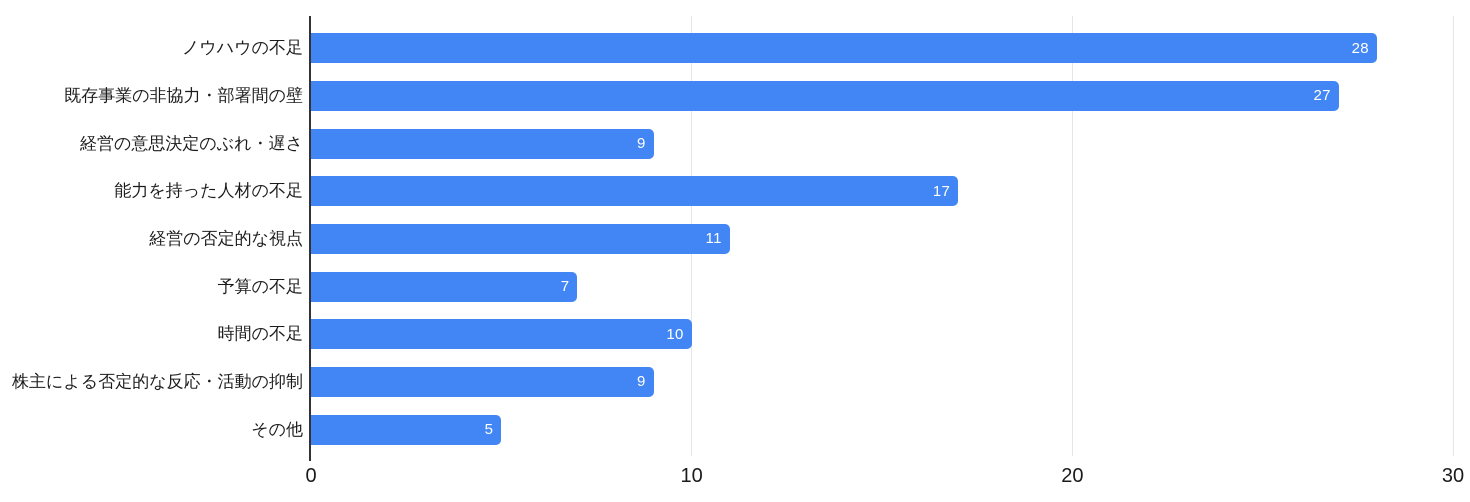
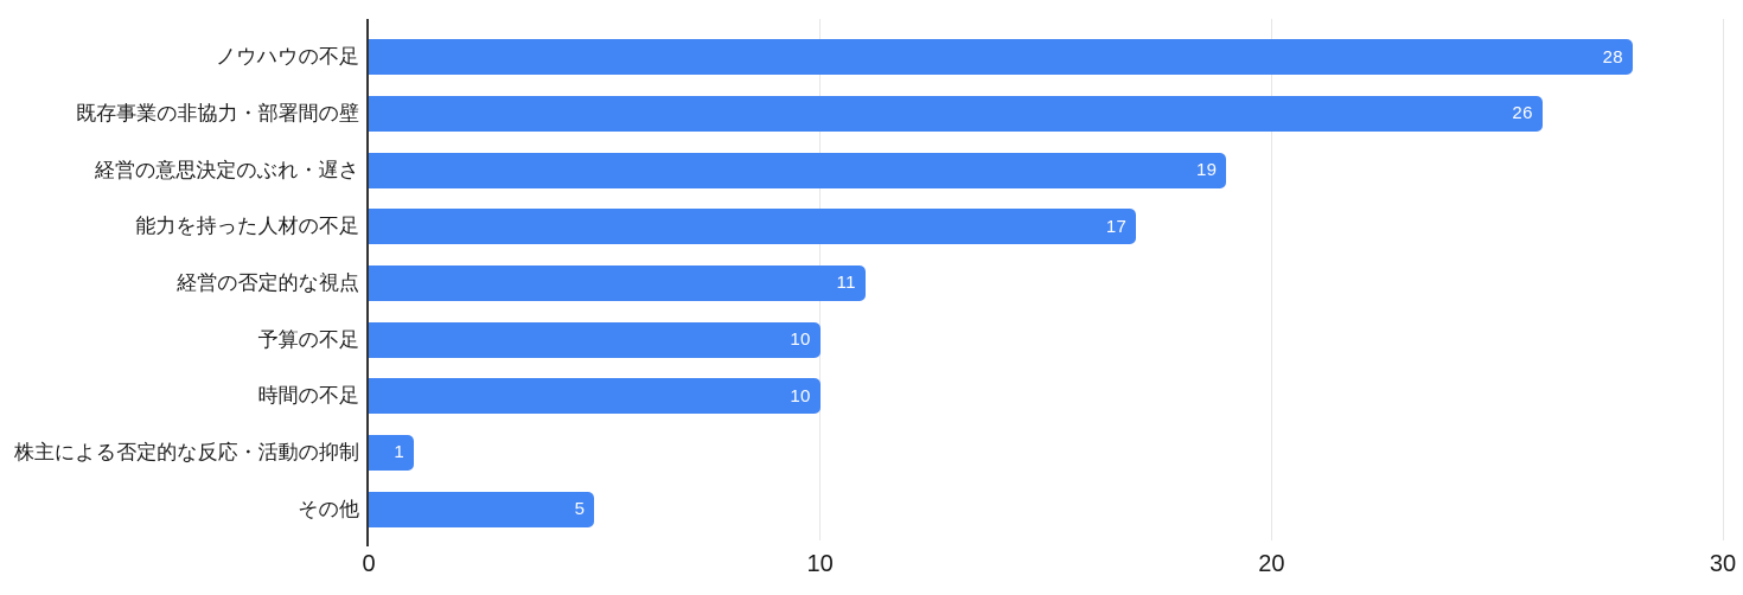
既存事業の非協力・部署間の壁: 27 -> 26
経営の意思決定のぶれ・遅さ: 9 -> 19
予算の不足: 7 -> 10
株主による否定的な反応・活動の抑制: 9 -> 1
